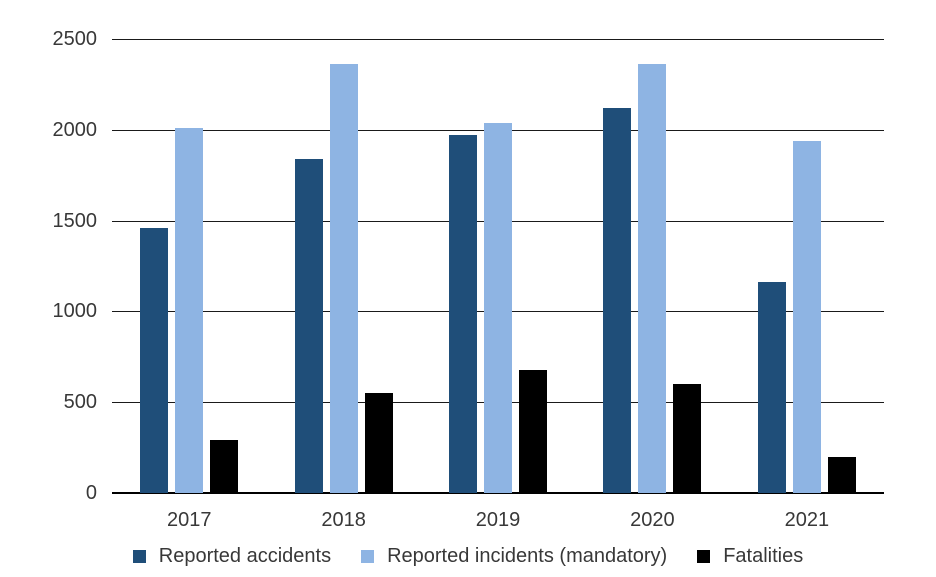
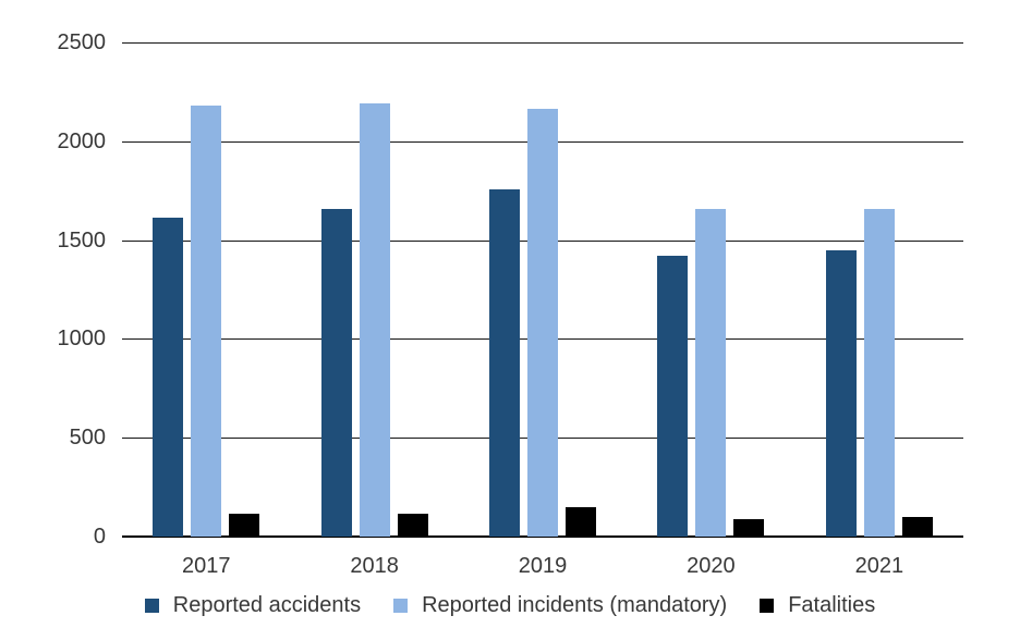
Reported accidents/2017: 1460 -> 1620
Reported incidents (mandatory)/2017: 2010 -> 2180
Fatalities/2017: 290 -> 120
Reported accidents/2018: 1840 -> 1660
Reported incidents (mandatory)/2018: 2360 -> 2190
Fatalities/2018: 550 -> 120
Reported accidents/2019: 1970 -> 1760
Reported incidents (mandatory)/2019: 2040 -> 2160
Fatalities/2019: 680 -> 150
Reported accidents/2020: 2120 -> 1420
Reported incidents (mandatory)/2020: 2360 -> 1660
Fatalities/2020: 600 -> 90
Reported accidents/2021: 1160 -> 1450
Reported incidents (mandatory)/2021: 1940 -> 1660
Fatalities/2021: 200 -> 100
